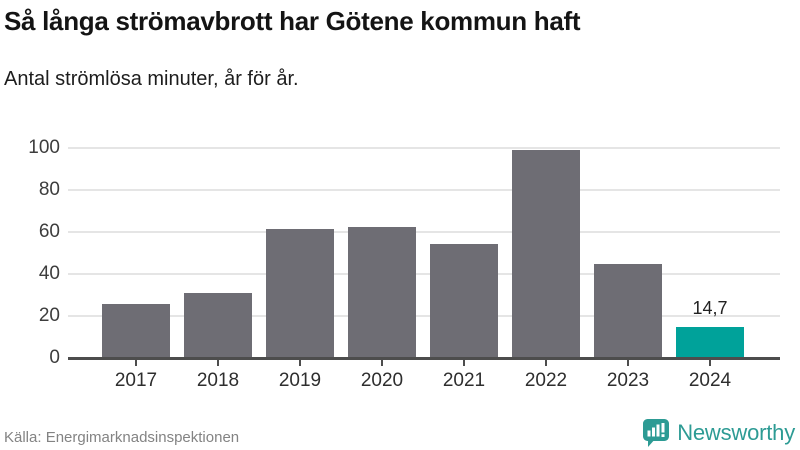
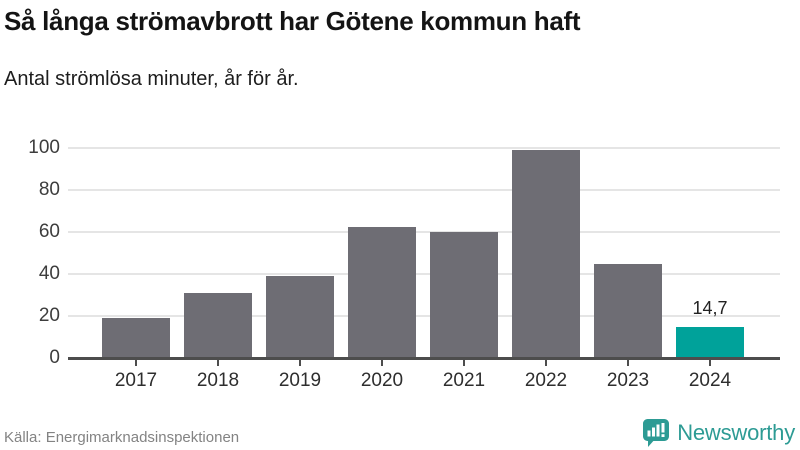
2017: 26 -> 19
2019: 62 -> 39
2021: 54 -> 60
